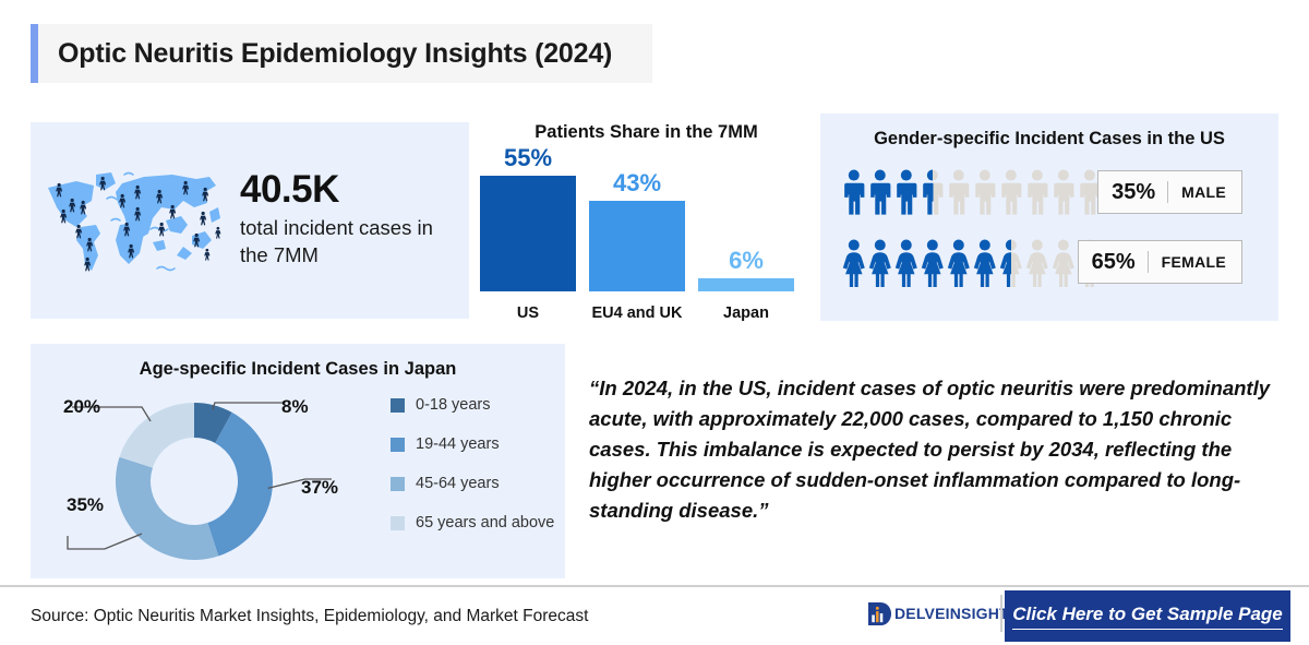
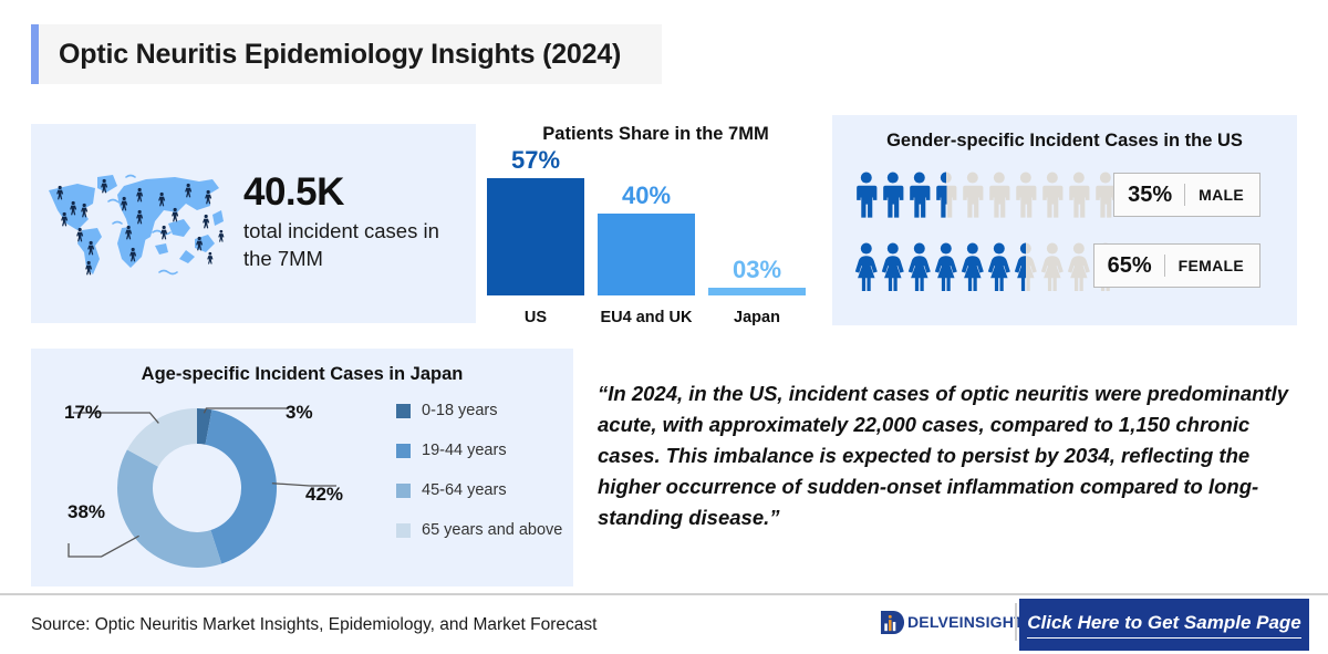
Patients Share in the 7MM/US: 55% -> 57%
Patients Share in the 7MM/EU4 and UK: 43% -> 40%
Patients Share in the 7MM/Japan: 6% -> 03%
Age-specific Incident Cases in Japan/0-18 years: 8% -> 3%
Age-specific Incident Cases in Japan/19-44 years: 37% -> 42%
Age-specific Incident Cases in Japan/45-64 years: 35% -> 38%
Age-specific Incident Cases in Japan/65 years and above: 20% -> 17%
